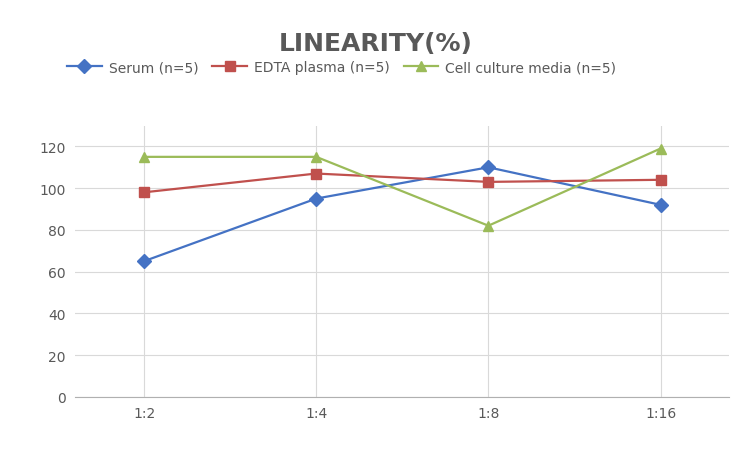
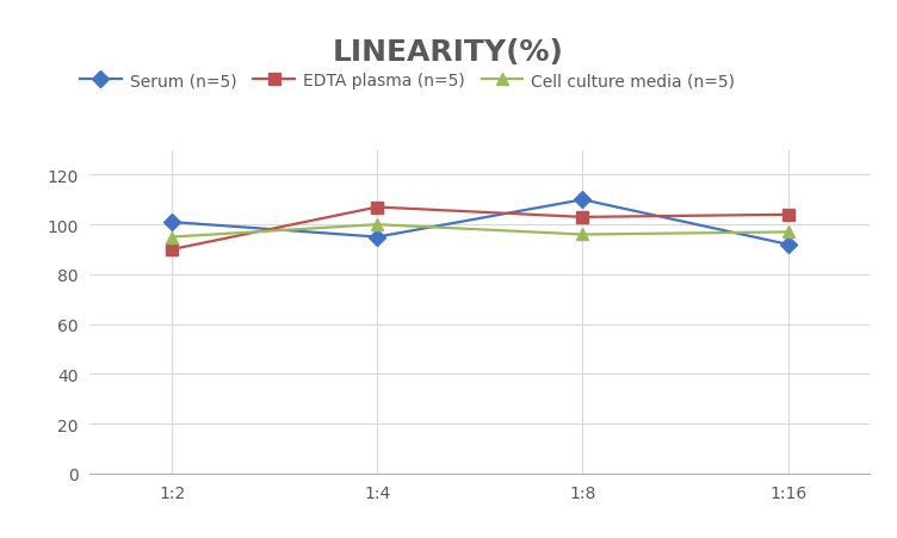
Serum (n=5)/1:2: 65 -> 101
EDTA plasma (n=5)/1:2: 98 -> 90
Cell culture media (n=5)/1:2: 115 -> 95
Cell culture media (n=5)/1:4: 115 -> 100
Cell culture media (n=5)/1:8: 82 -> 96
Cell culture media (n=5)/1:16: 119 -> 97
